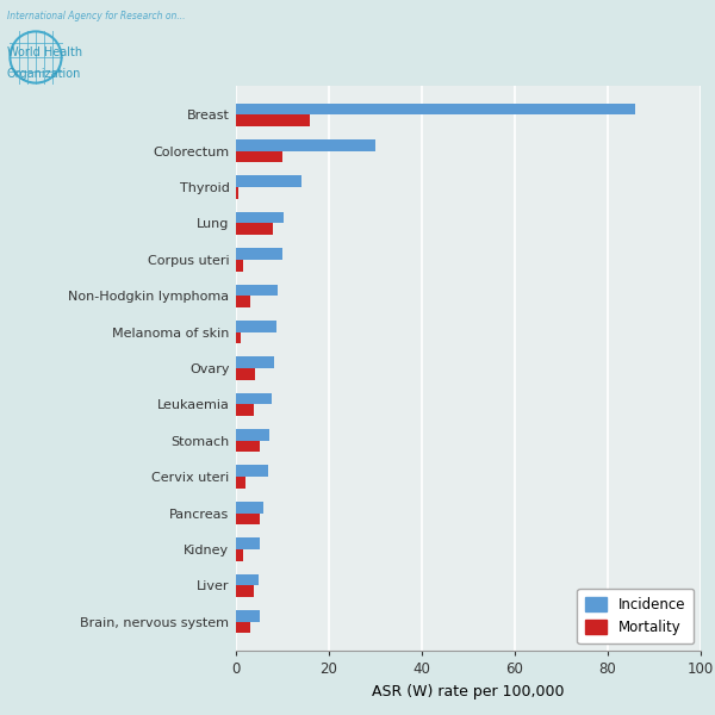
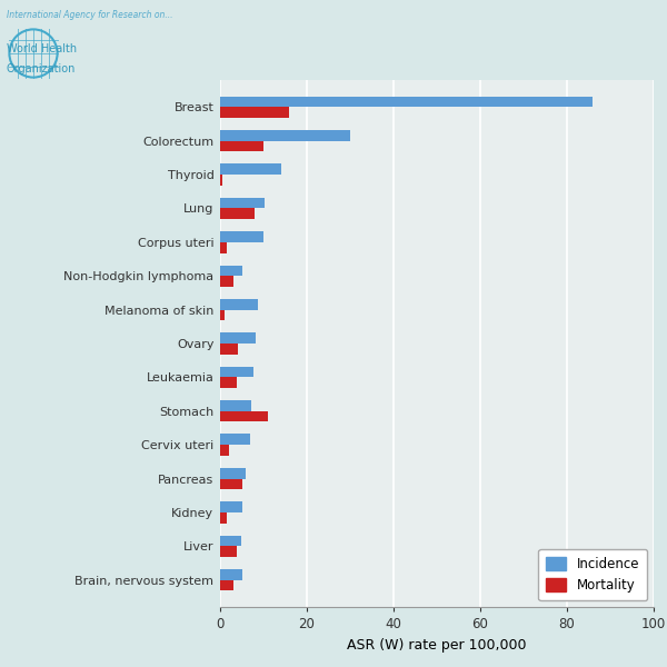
Incidence/Non-Hodgkin lymphoma: 9.0 -> 5.0
Mortality/Stomach: 5.0 -> 11.0
